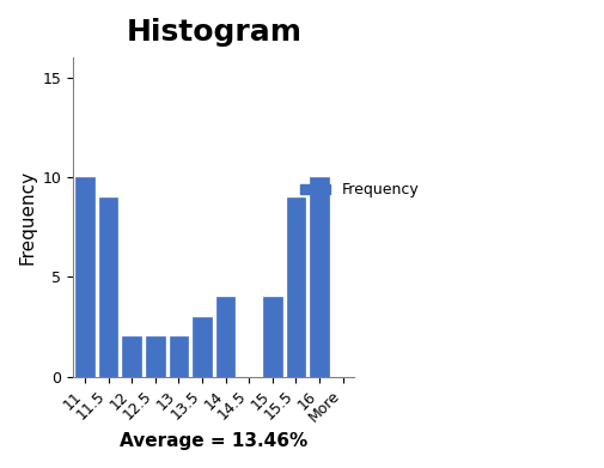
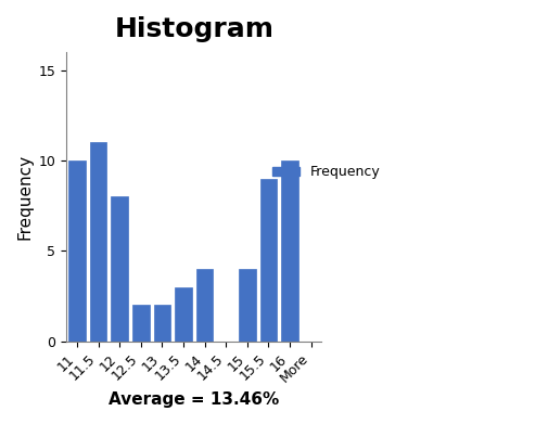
11.5: 9 -> 11
12: 2 -> 8
